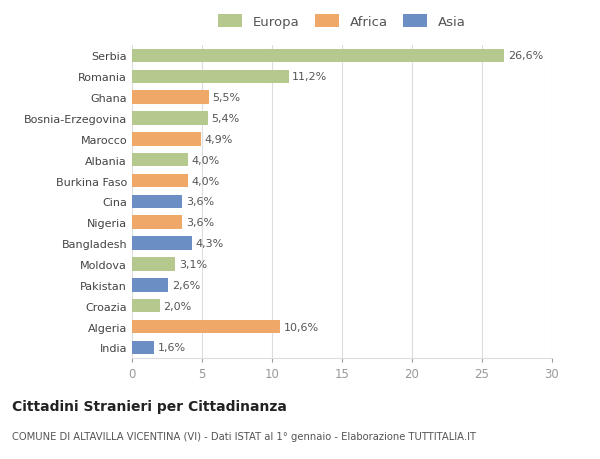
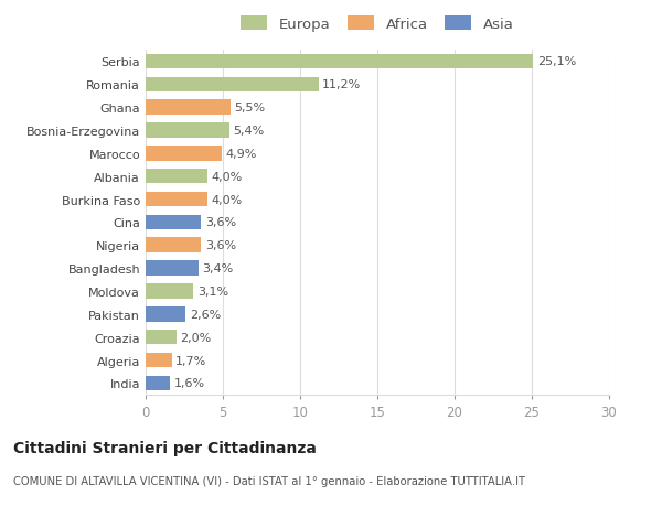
Serbia: 26,6% -> 25,1%
Bangladesh: 4,3% -> 3,4%
Algeria: 10,6% -> 1,7%
